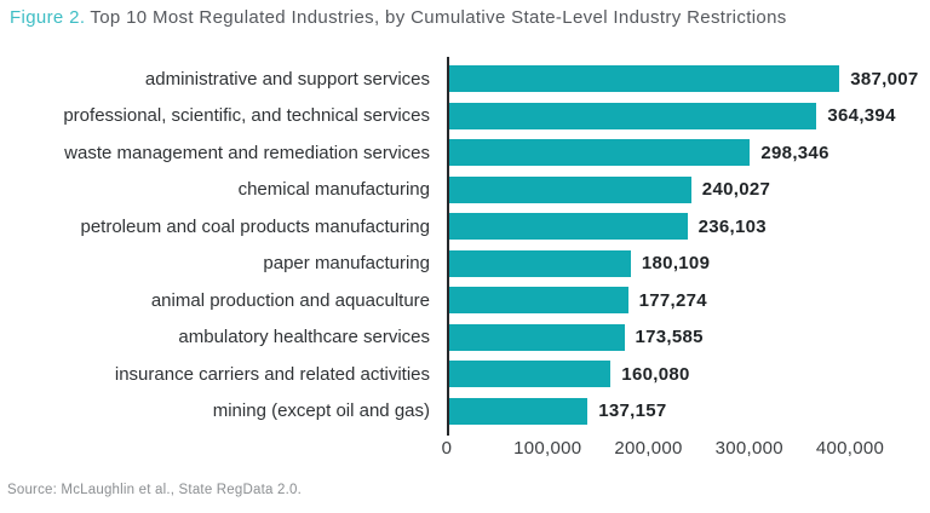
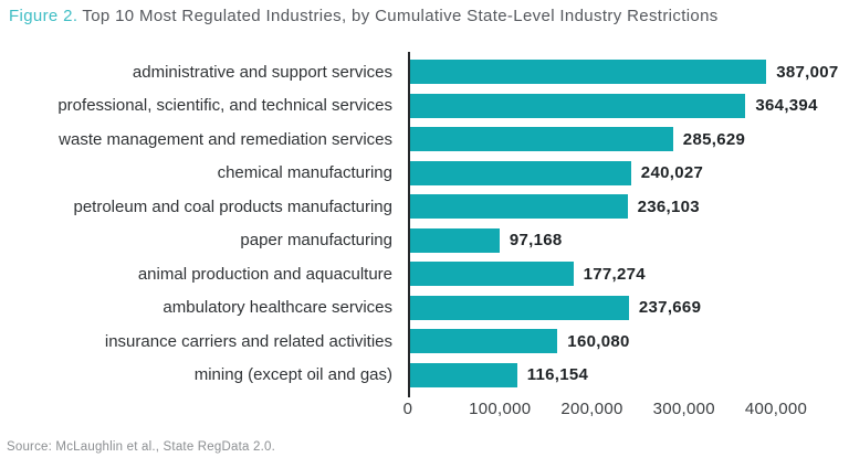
waste management and remediation services: 298,346 -> 285,629
paper manufacturing: 180,109 -> 97,168
ambulatory healthcare services: 173,585 -> 237,669
mining (except oil and gas): 137,157 -> 116,154
